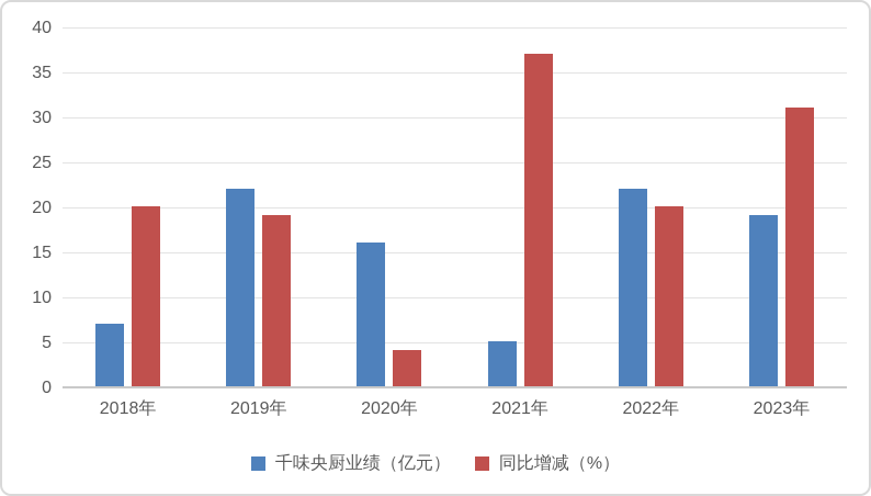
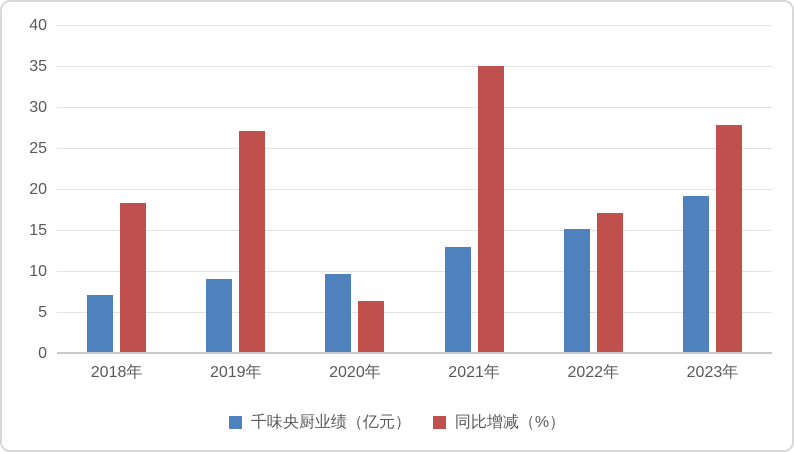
同比增减（%）/2018年: 20 -> 18
千味央厨业绩（亿元）/2019年: 22 -> 9
同比增减（%）/2019年: 19 -> 27
千味央厨业绩（亿元）/2020年: 16 -> 10
同比增减（%）/2020年: 4 -> 6
千味央厨业绩（亿元）/2021年: 5 -> 13
同比增减（%）/2021年: 37 -> 35
千味央厨业绩（亿元）/2022年: 22 -> 15
同比增减（%）/2022年: 20 -> 17
同比增减（%）/2023年: 31 -> 28
